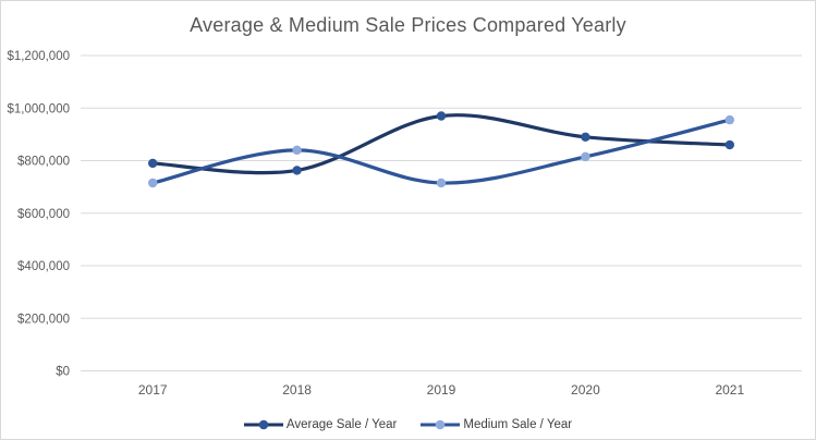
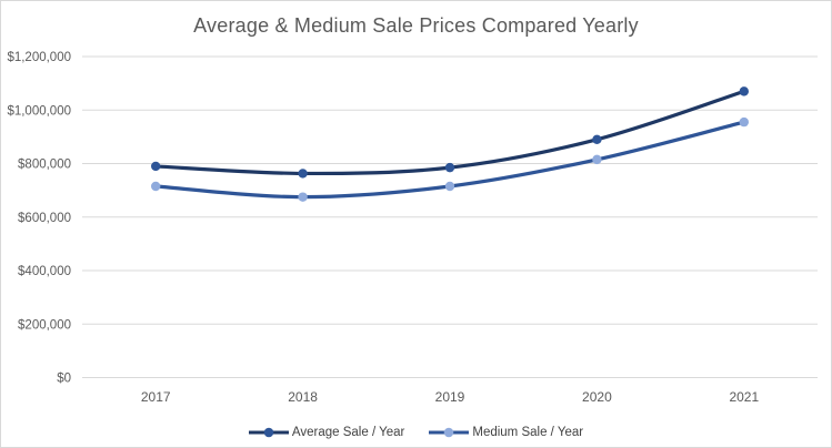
Medium Sale / Year/2018: $840000 -> $680000
Average Sale / Year/2019: $970000 -> $780000
Average Sale / Year/2021: $860000 -> $1070000
